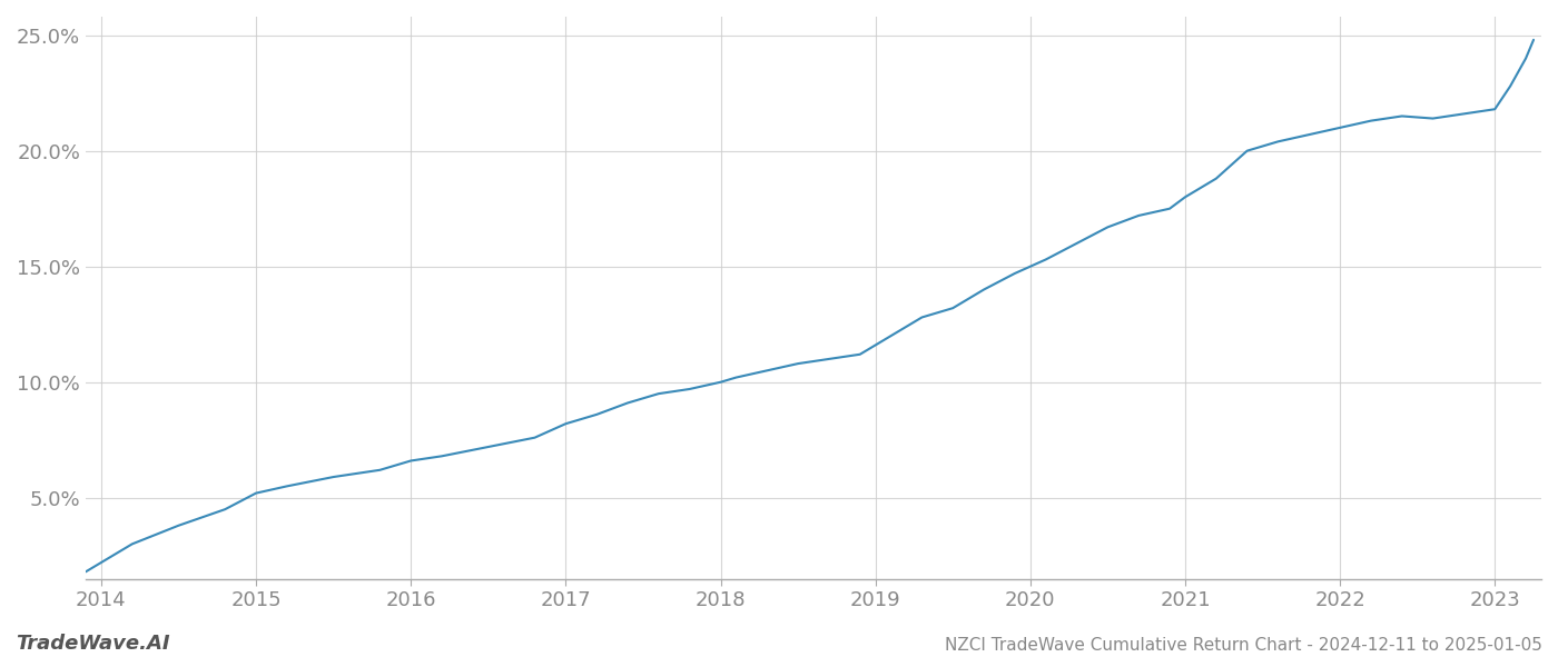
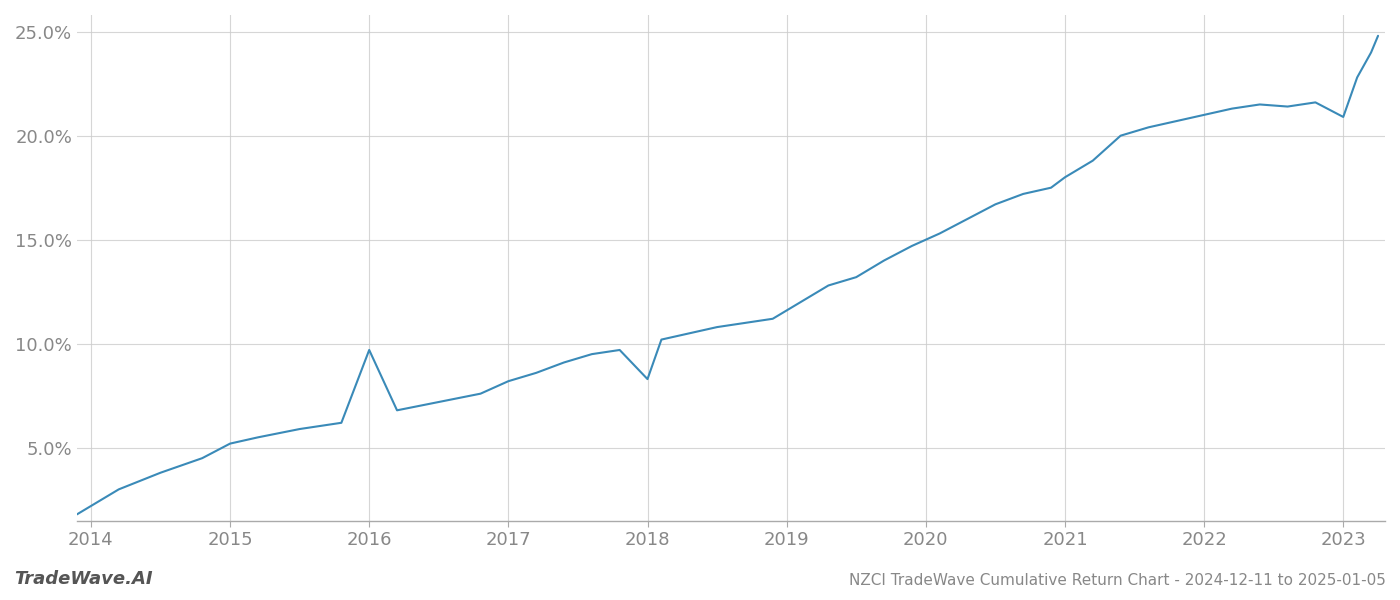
2016: 6.6% -> 9.7%
2018: 10.0% -> 8.3%
2023: 21.8% -> 20.9%
